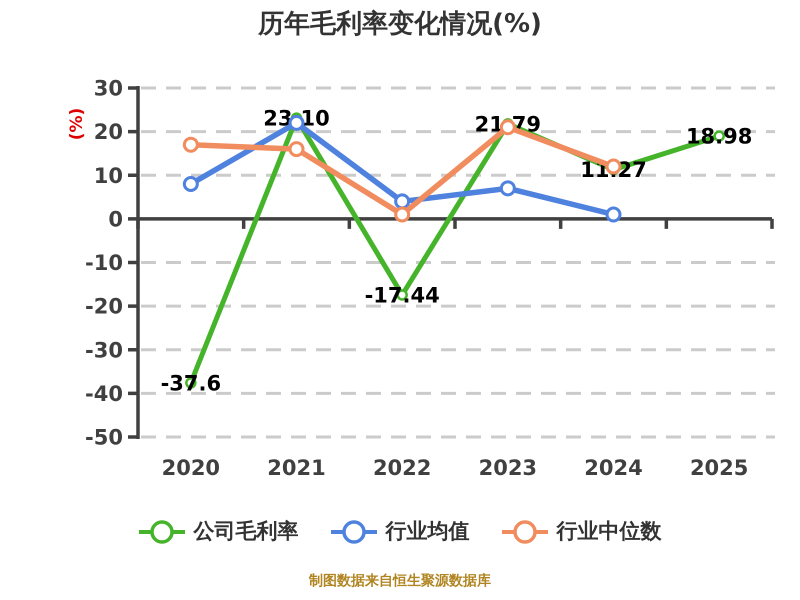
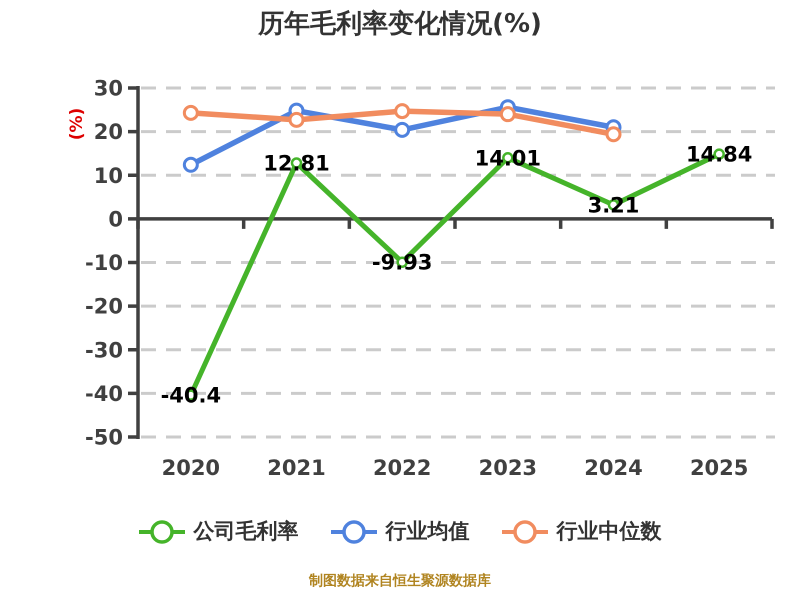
公司毛利率/2020: -37.6 -> -40.4
行业均值/2020: 8 -> 12
行业中位数/2020: 17 -> 24
公司毛利率/2021: 23.10 -> 12.81
行业均值/2021: 22 -> 25
行业中位数/2021: 16 -> 23
公司毛利率/2022: -17.44 -> -9.93
行业均值/2022: 4 -> 20
行业中位数/2022: 1 -> 25
公司毛利率/2023: 21.79 -> 14.01
行业均值/2023: 7 -> 26
行业中位数/2023: 21 -> 24
公司毛利率/2024: 11.27 -> 3.21
行业均值/2024: 1 -> 21
行业中位数/2024: 12 -> 19
公司毛利率/2025: 18.98 -> 14.84
